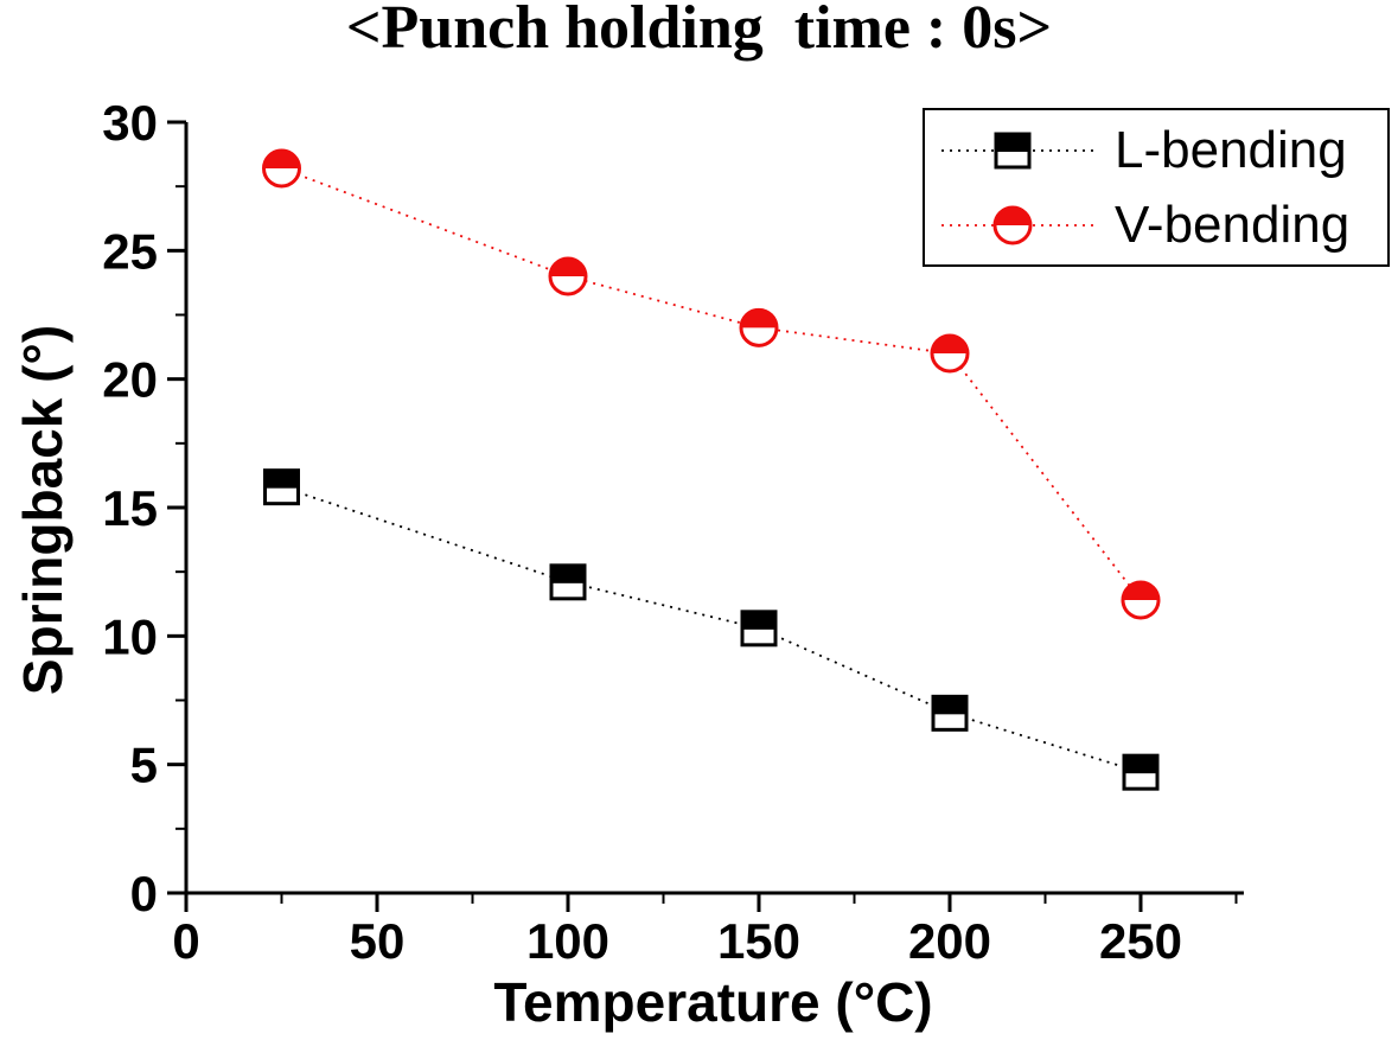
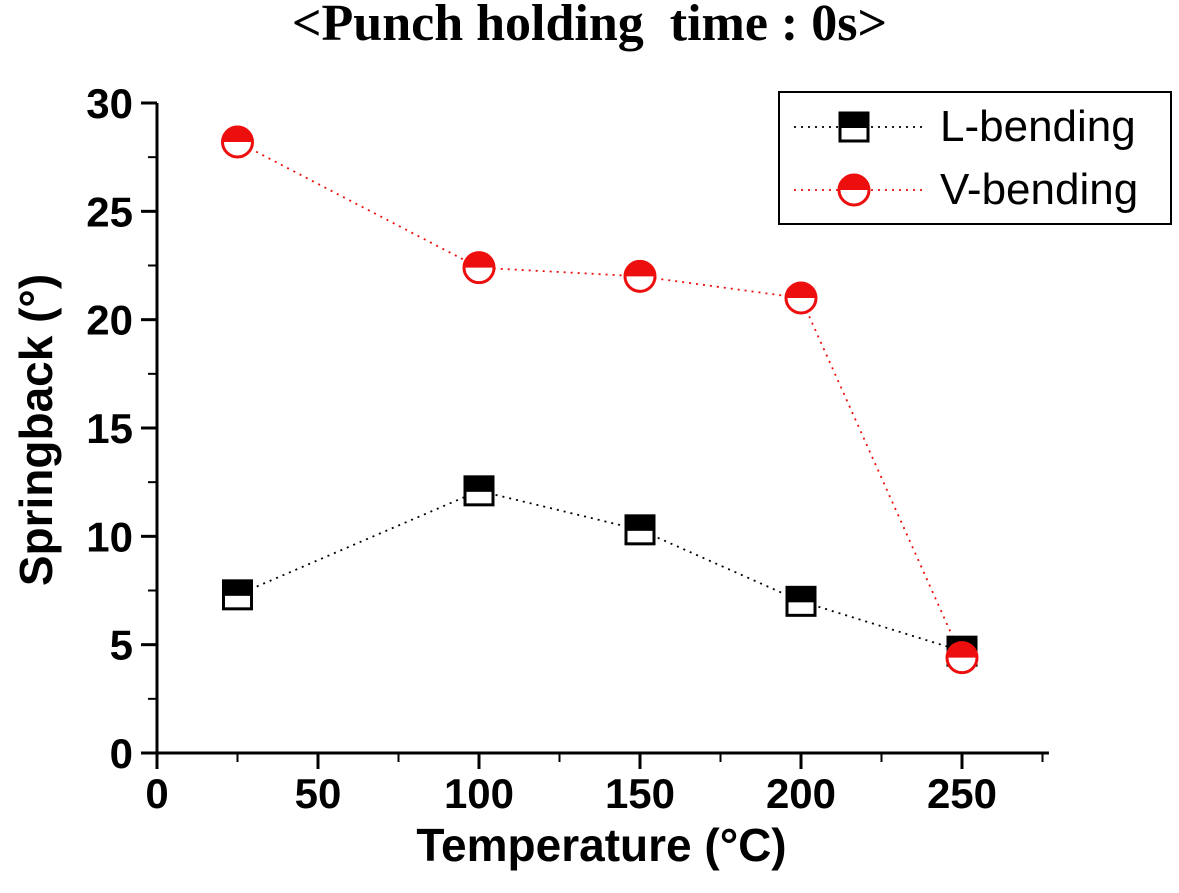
L-bending/25: 15.8 -> 7.3
V-bending/100: 24.0 -> 22.4
V-bending/250: 11.4 -> 4.4
